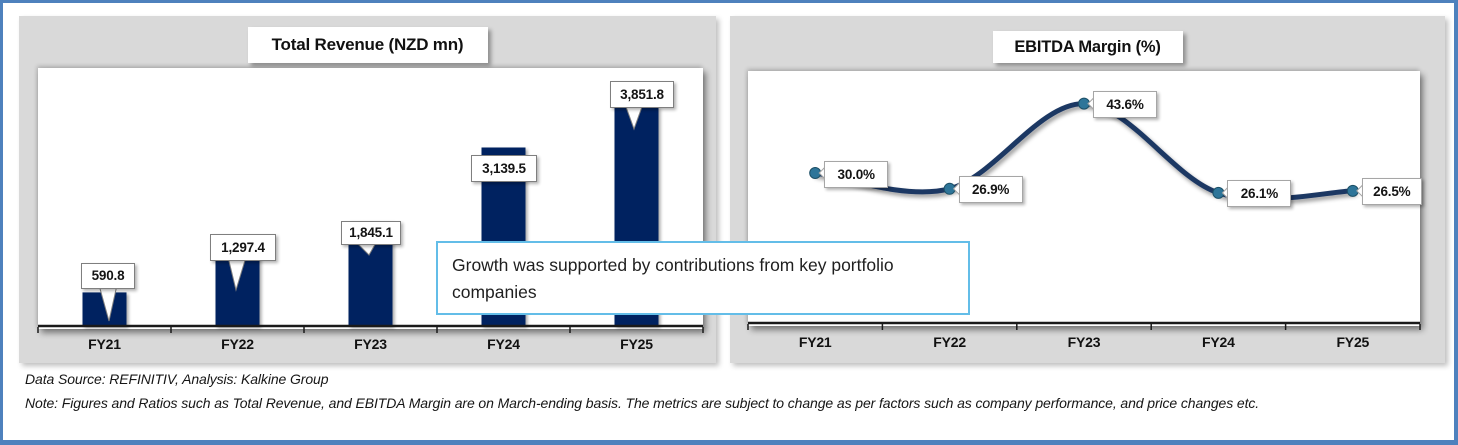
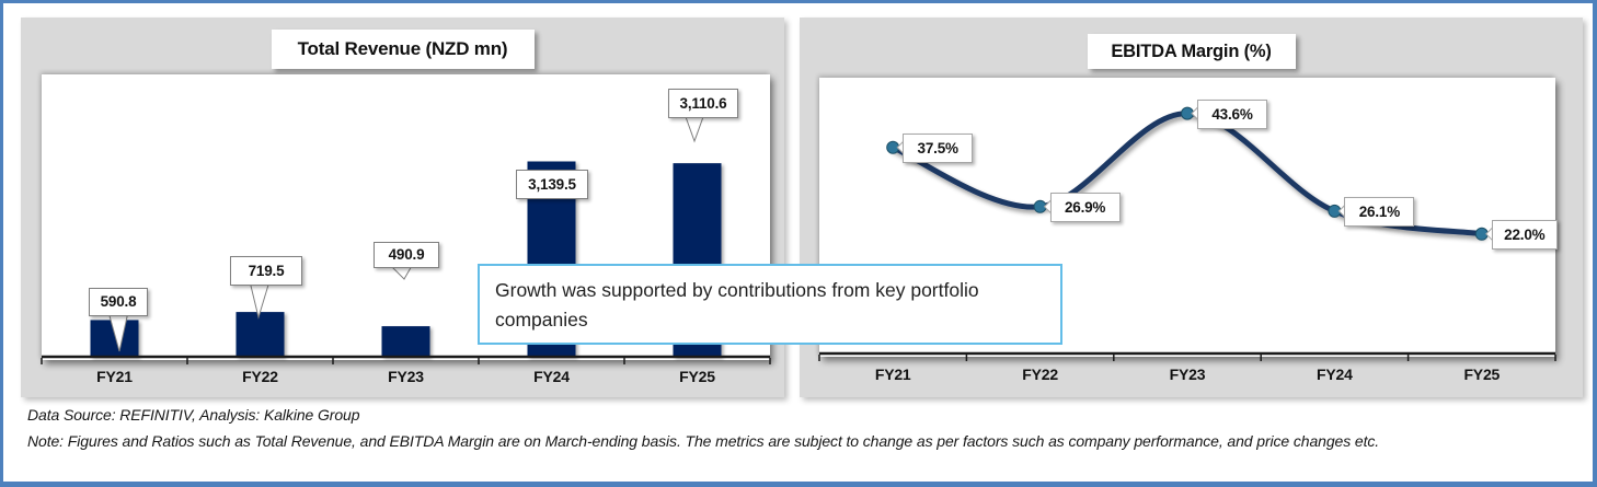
Total Revenue (NZD mn)/FY22: 1,297.4 -> 719.5
Total Revenue (NZD mn)/FY23: 1,845.1 -> 490.9
Total Revenue (NZD mn)/FY25: 3,851.8 -> 3,110.6
EBITDA Margin (%)/FY21: 30.0% -> 37.5%
EBITDA Margin (%)/FY25: 26.5% -> 22.0%
